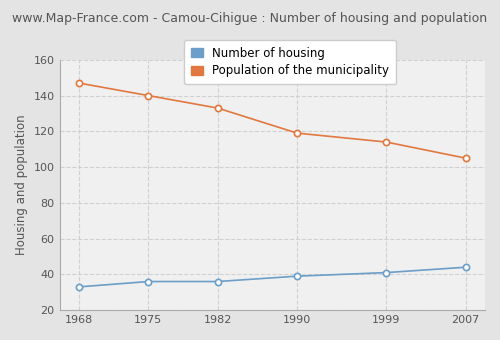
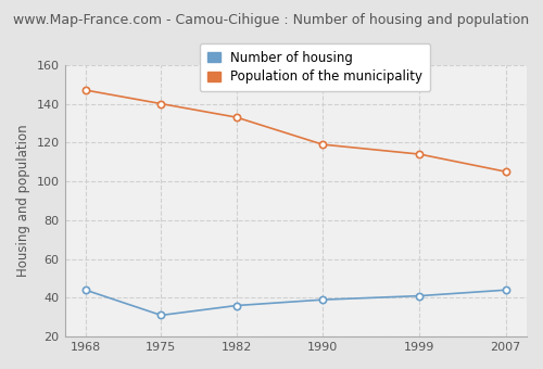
Number of housing/1968: 33 -> 44
Number of housing/1975: 36 -> 31
